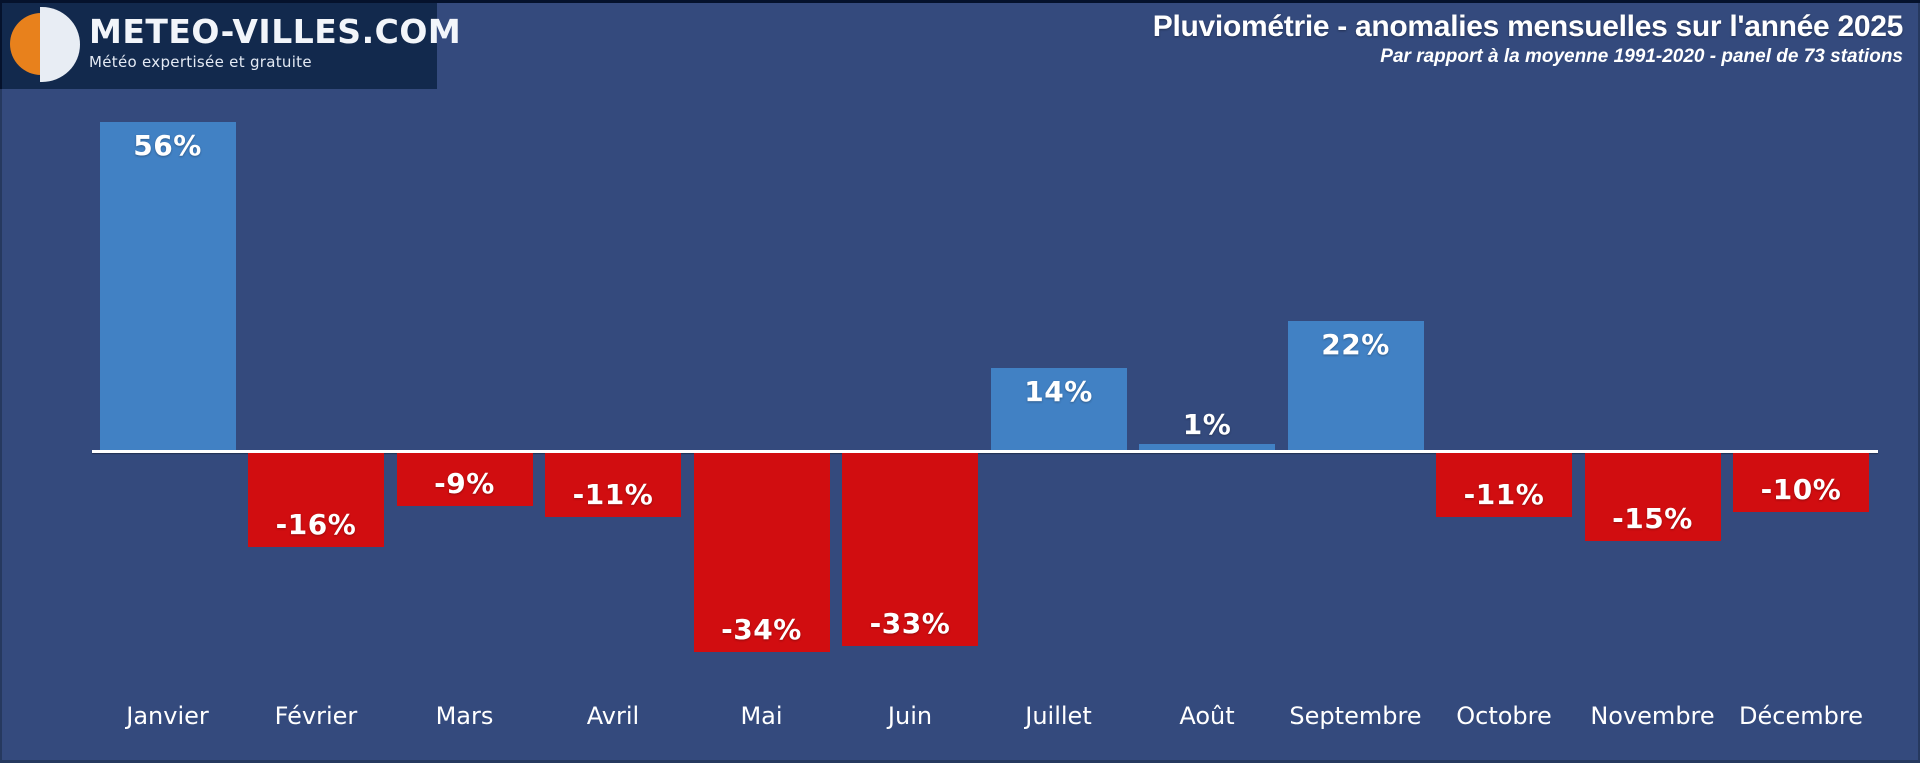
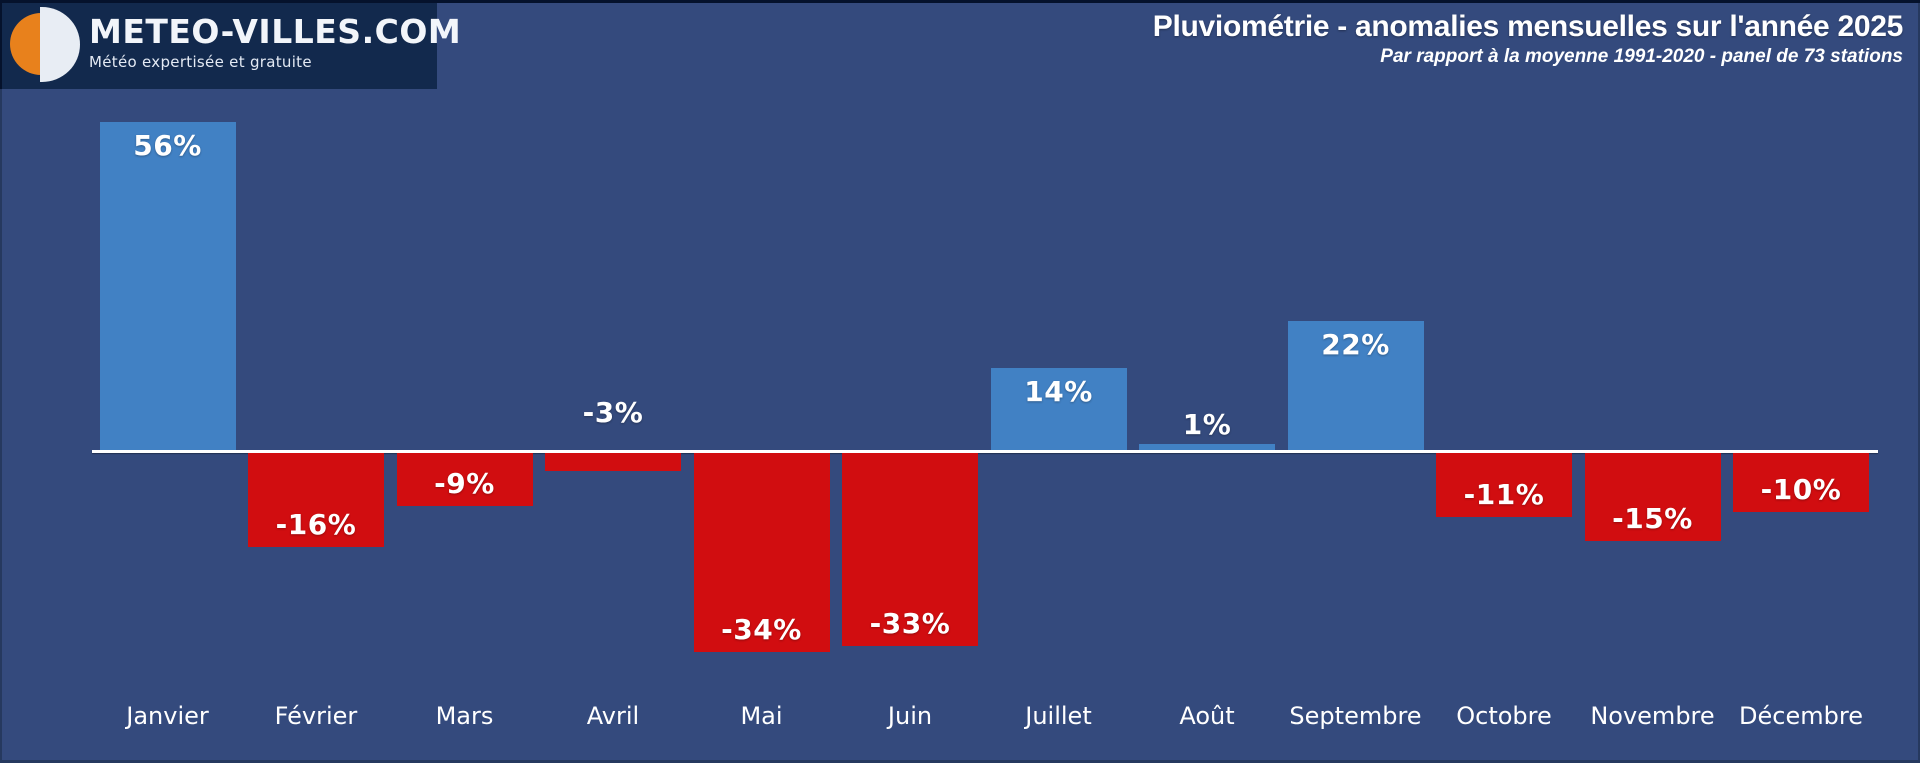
Avril: -11% -> -3%
